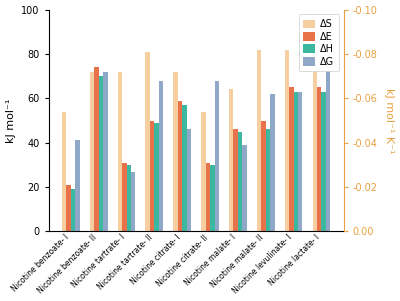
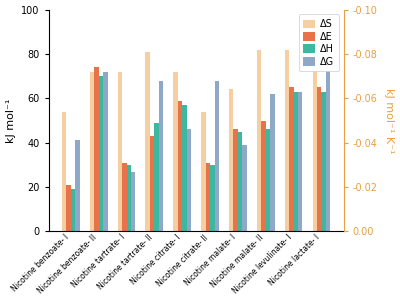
ΔE/Nicotine tartrate- II: 50 -> 43
